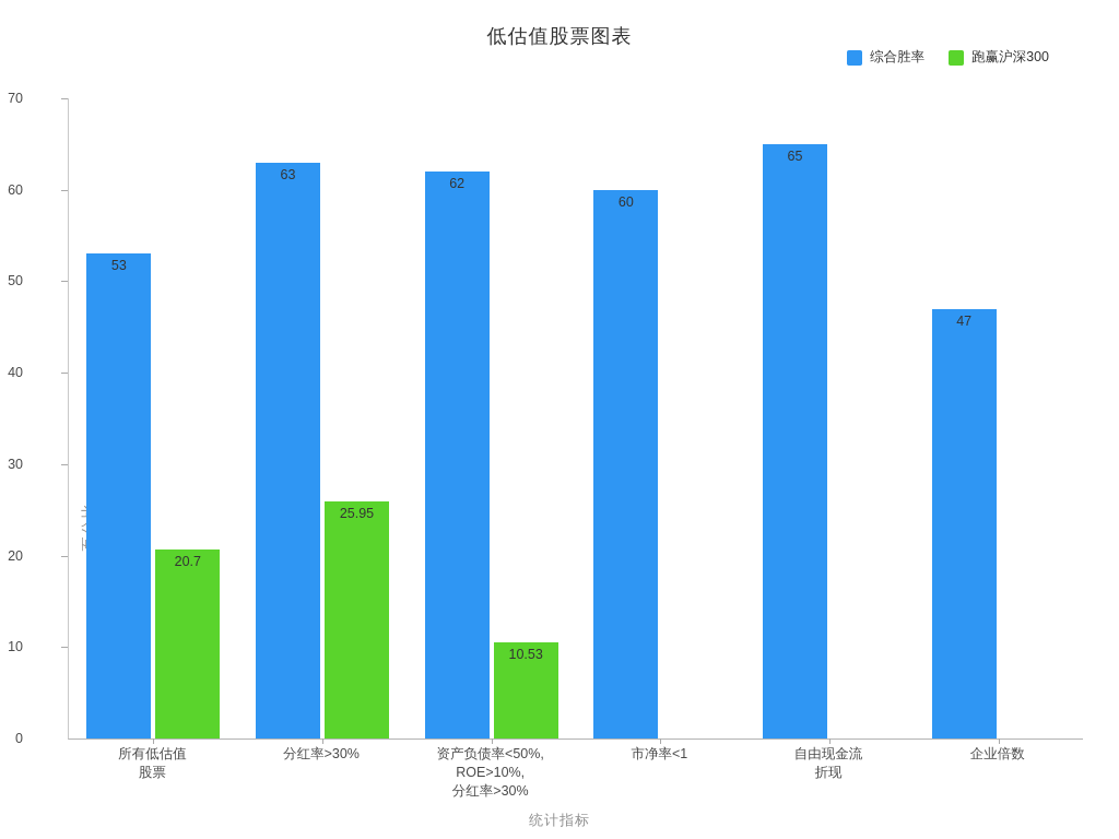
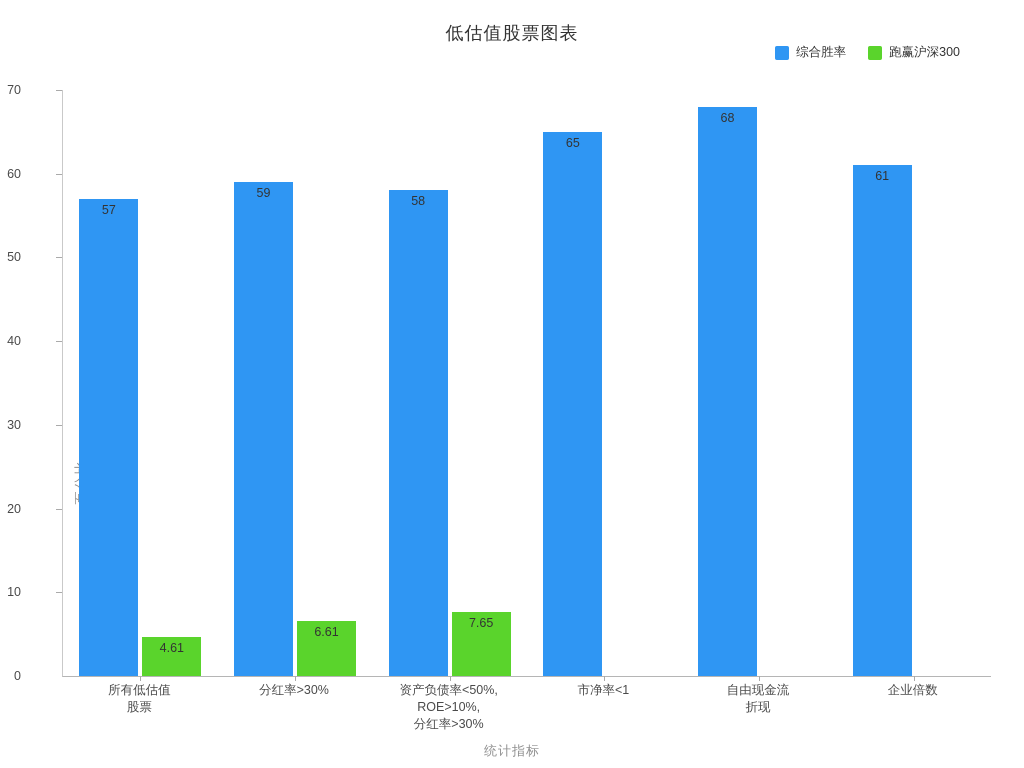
综合胜率/所有低估值 股票: 53 -> 57
跑赢沪深300/所有低估值 股票: 20.7 -> 4.61
综合胜率/分红率>30%: 63 -> 59
跑赢沪深300/分红率>30%: 25.95 -> 6.61
综合胜率/资产负债率<50%, ROE>10%, 分红率>30%: 62 -> 58
跑赢沪深300/资产负债率<50%, ROE>10%, 分红率>30%: 10.53 -> 7.65
综合胜率/市净率<1: 60 -> 65
综合胜率/自由现金流 折现: 65 -> 68
综合胜率/企业倍数: 47 -> 61
